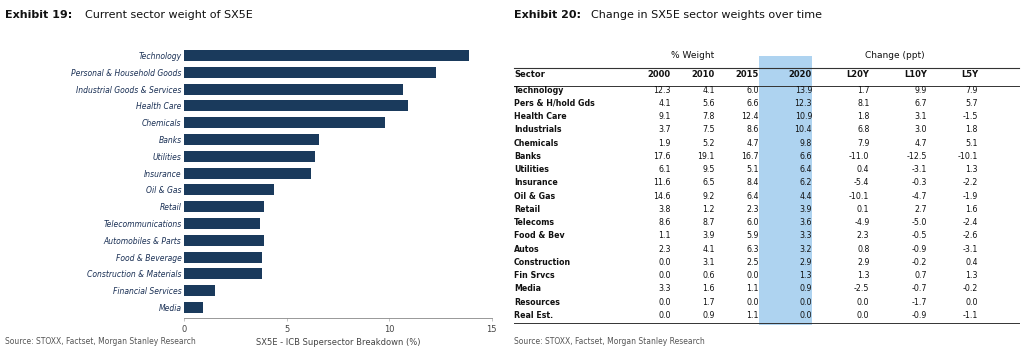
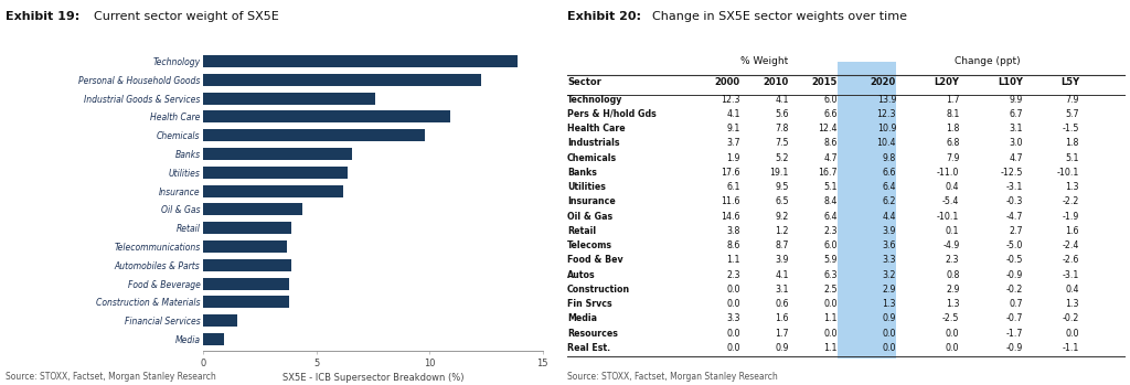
Industrial Goods & Services: 10.7 -> 7.6
